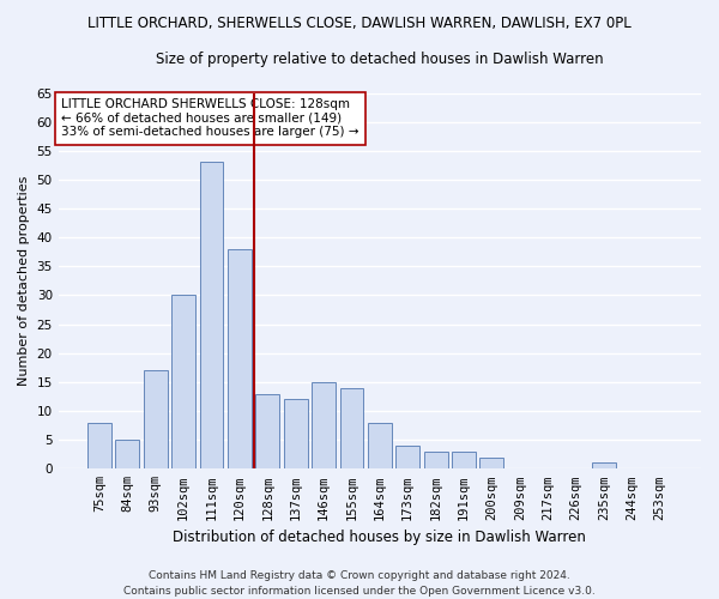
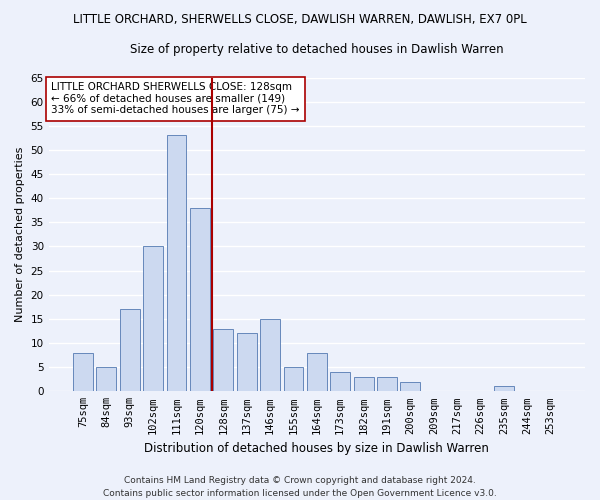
155sqm: 14 -> 5
